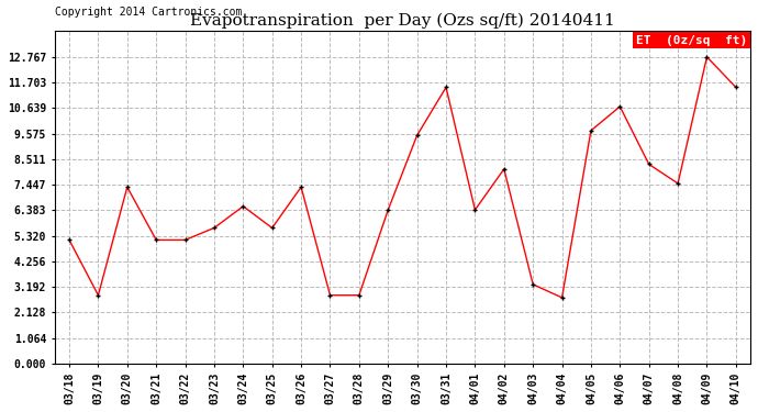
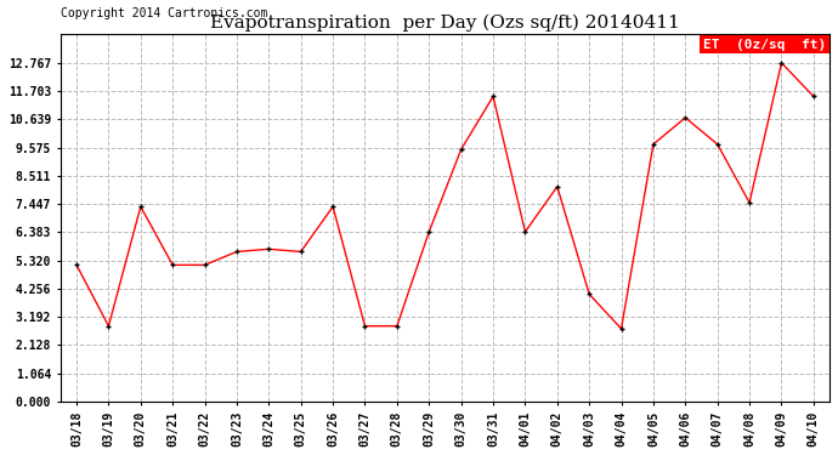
03/24: 6.55 -> 5.75
04/03: 3.30 -> 4.05
04/07: 8.30 -> 9.70
